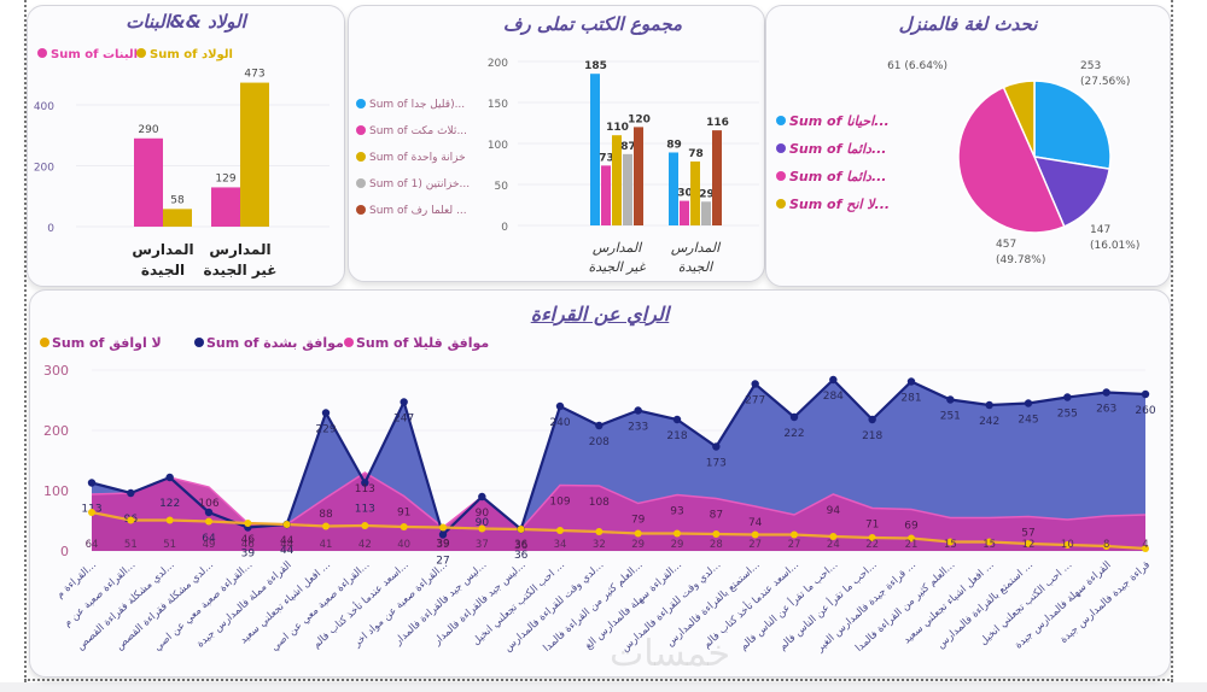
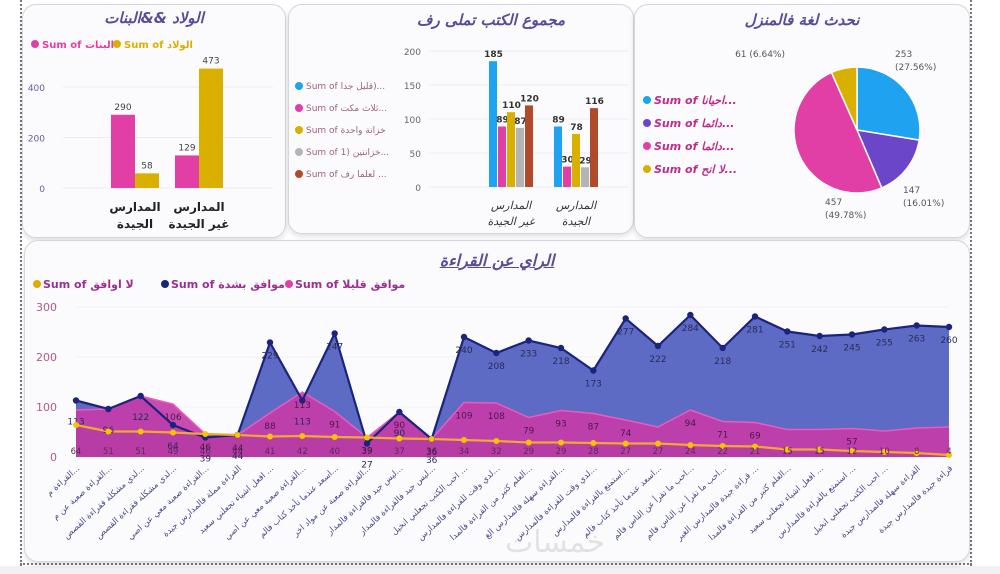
مجموع الكتب تملى رف/Sum of ثلاث مكت.../المدارس غير الجيدة: 73 -> 89
